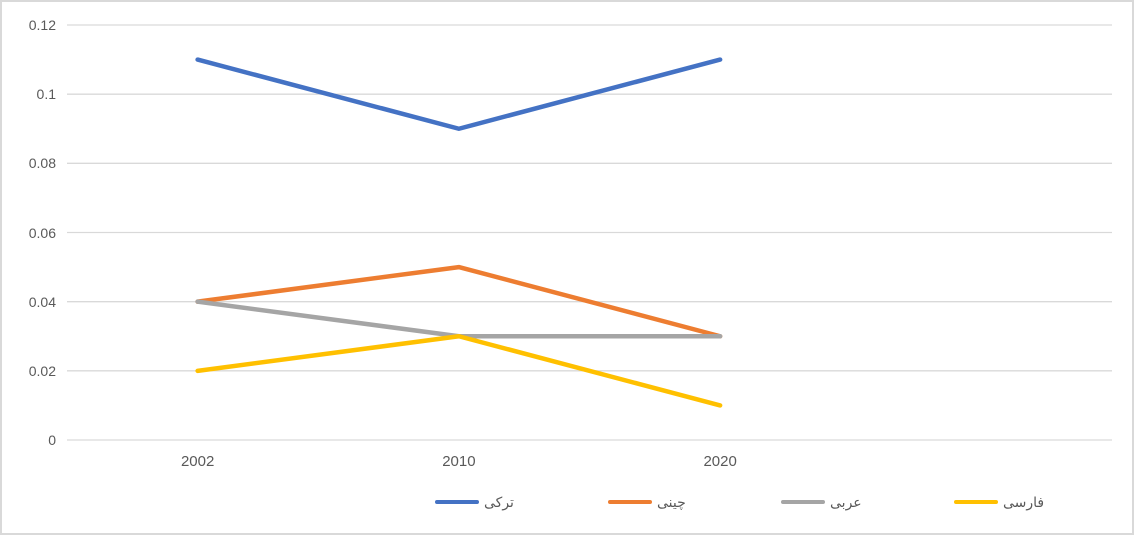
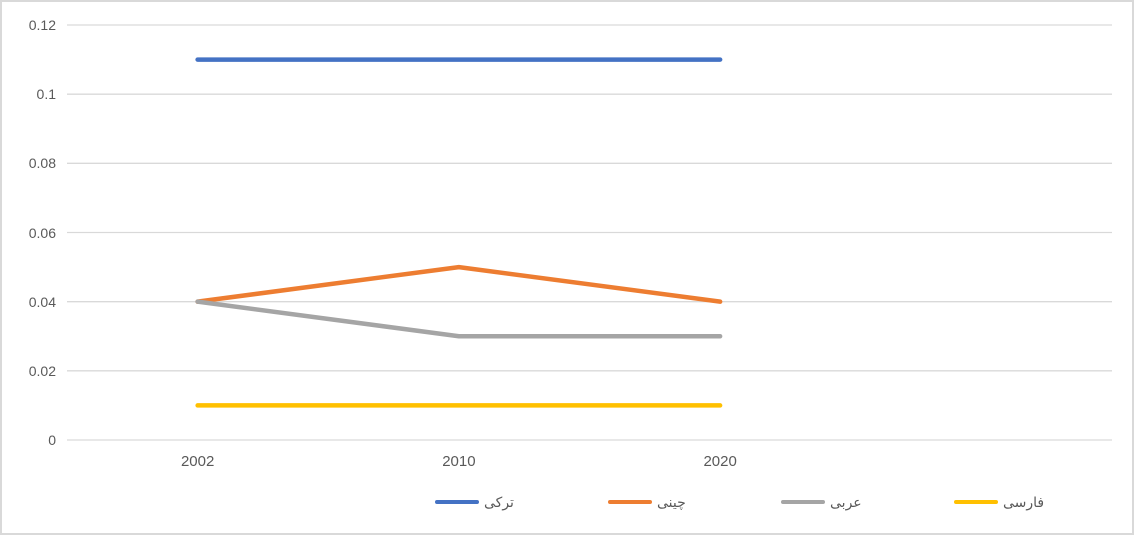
فارسی/2002: 0.02 -> 0.01
ترکی/2010: 0.09 -> 0.11
فارسی/2010: 0.03 -> 0.01
چینی/2020: 0.03 -> 0.04
